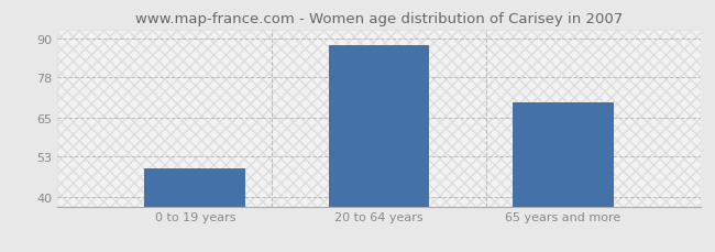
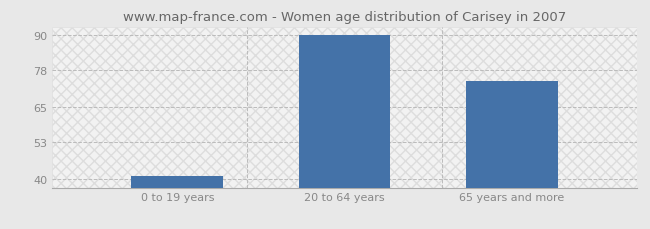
0 to 19 years: 49 -> 41
20 to 64 years: 88 -> 90
65 years and more: 70 -> 74
